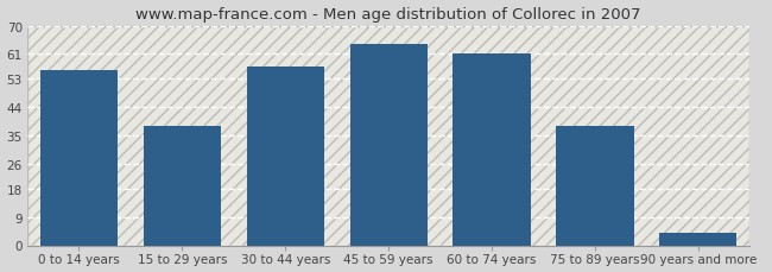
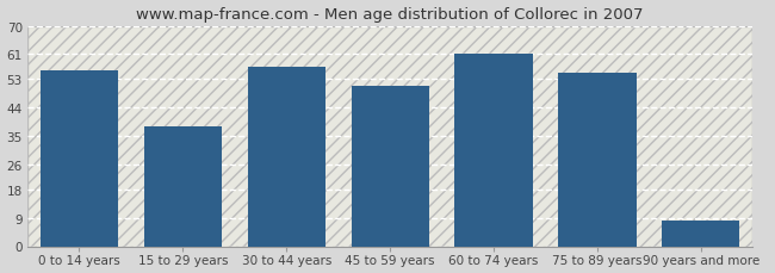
45 to 59 years: 64 -> 51
75 to 89 years: 38 -> 55
90 years and more: 4 -> 8
